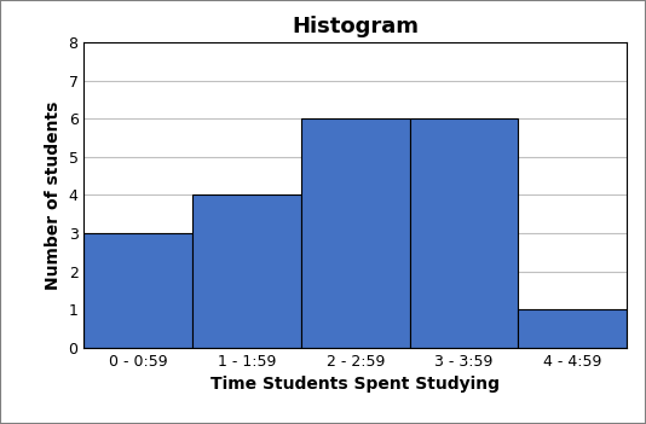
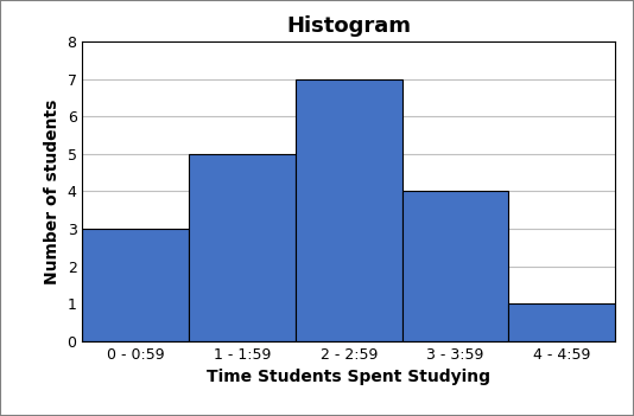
1 - 1:59: 4 -> 5
2 - 2:59: 6 -> 7
3 - 3:59: 6 -> 4
